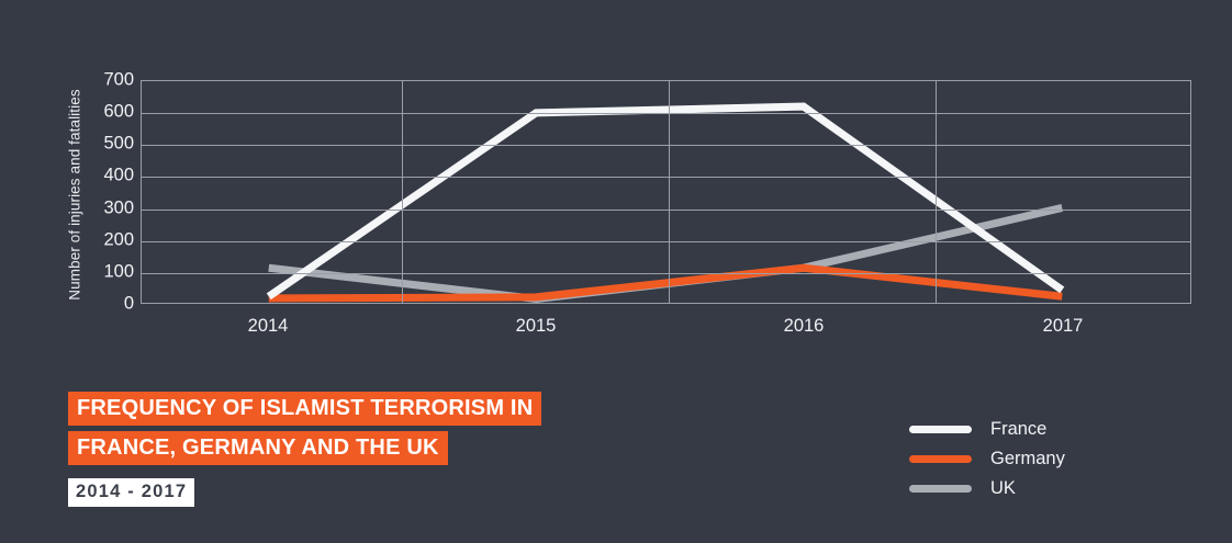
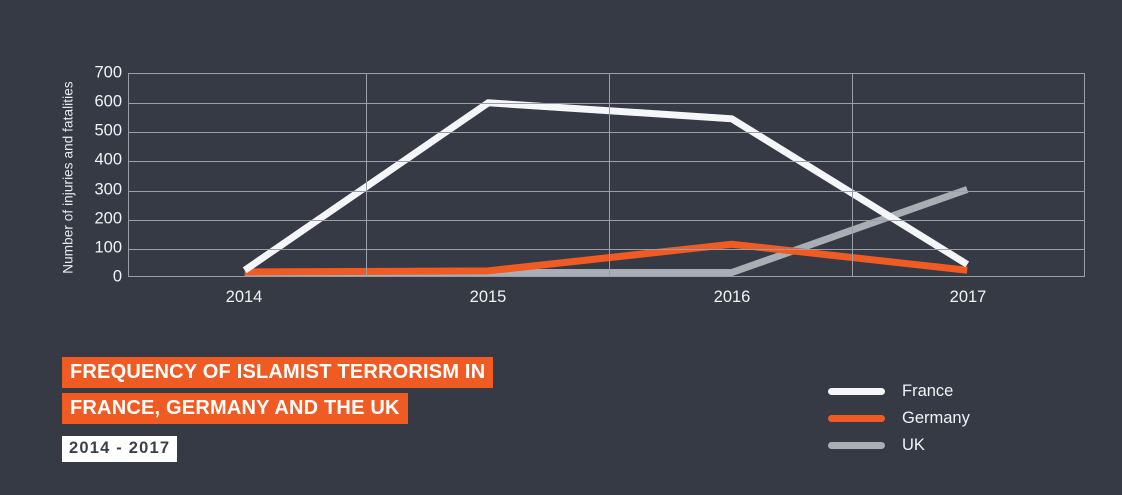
UK/2014: 110 -> 10
France/2016: 620 -> 540
UK/2016: 110 -> 10
